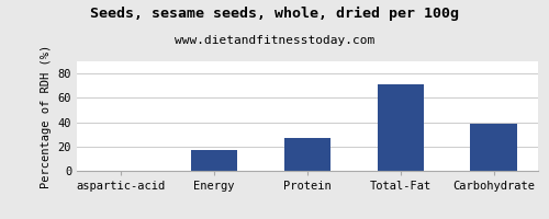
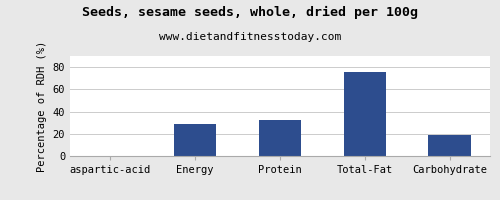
Energy: 17 -> 29
Protein: 27 -> 32
Total-Fat: 71 -> 76
Carbohydrate: 39 -> 19
